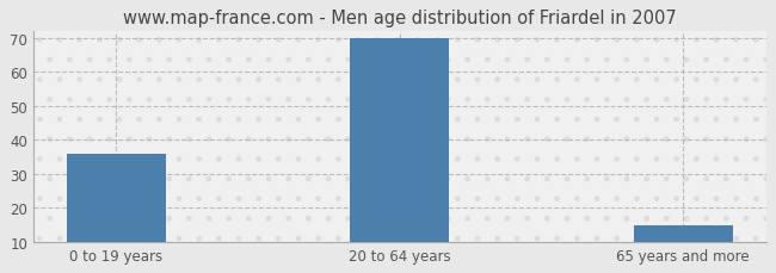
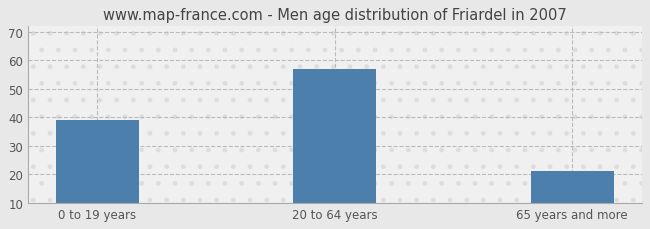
0 to 19 years: 36 -> 39
20 to 64 years: 70 -> 57
65 years and more: 15 -> 21
